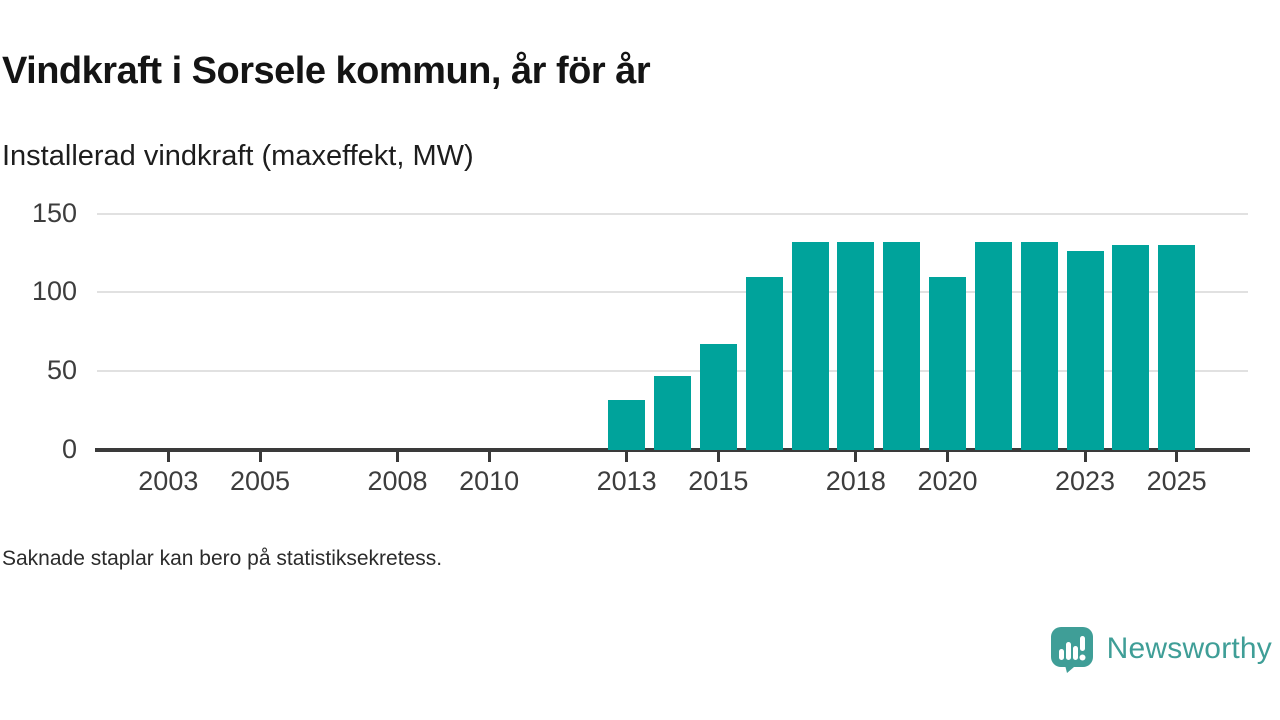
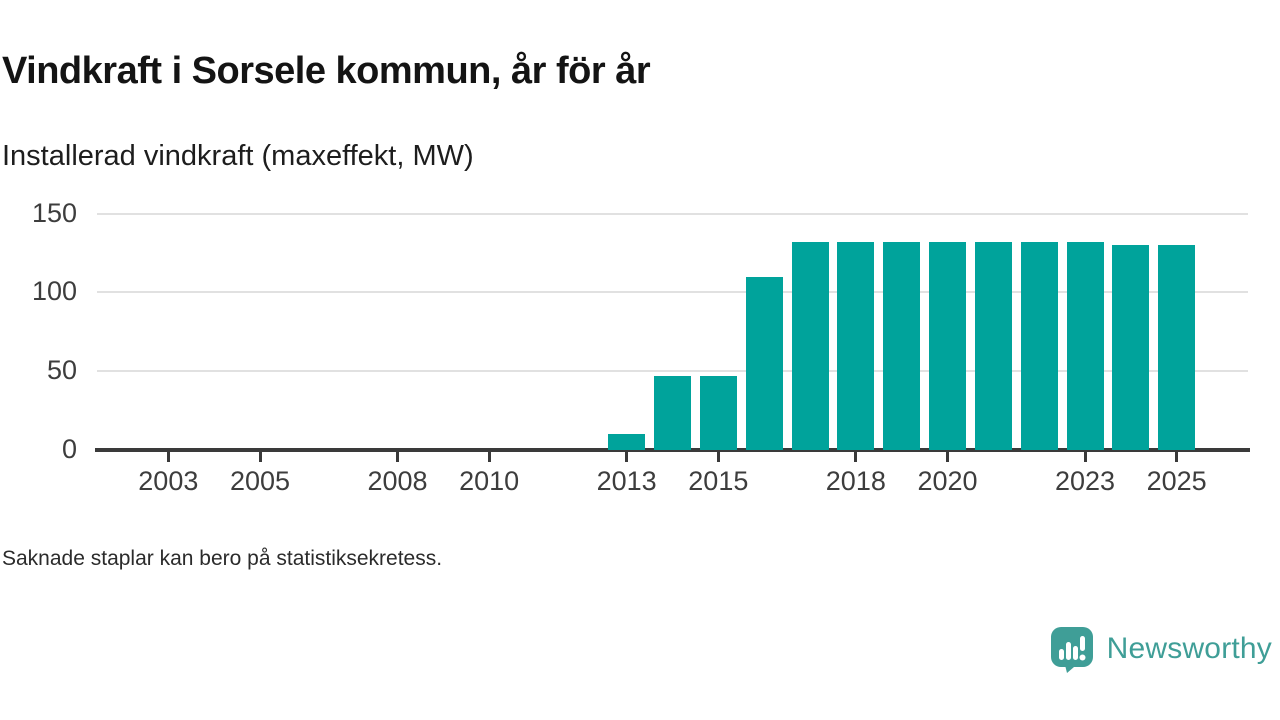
2013: 32 -> 10
2015: 67 -> 47
2020: 110 -> 132
2023: 126 -> 132
